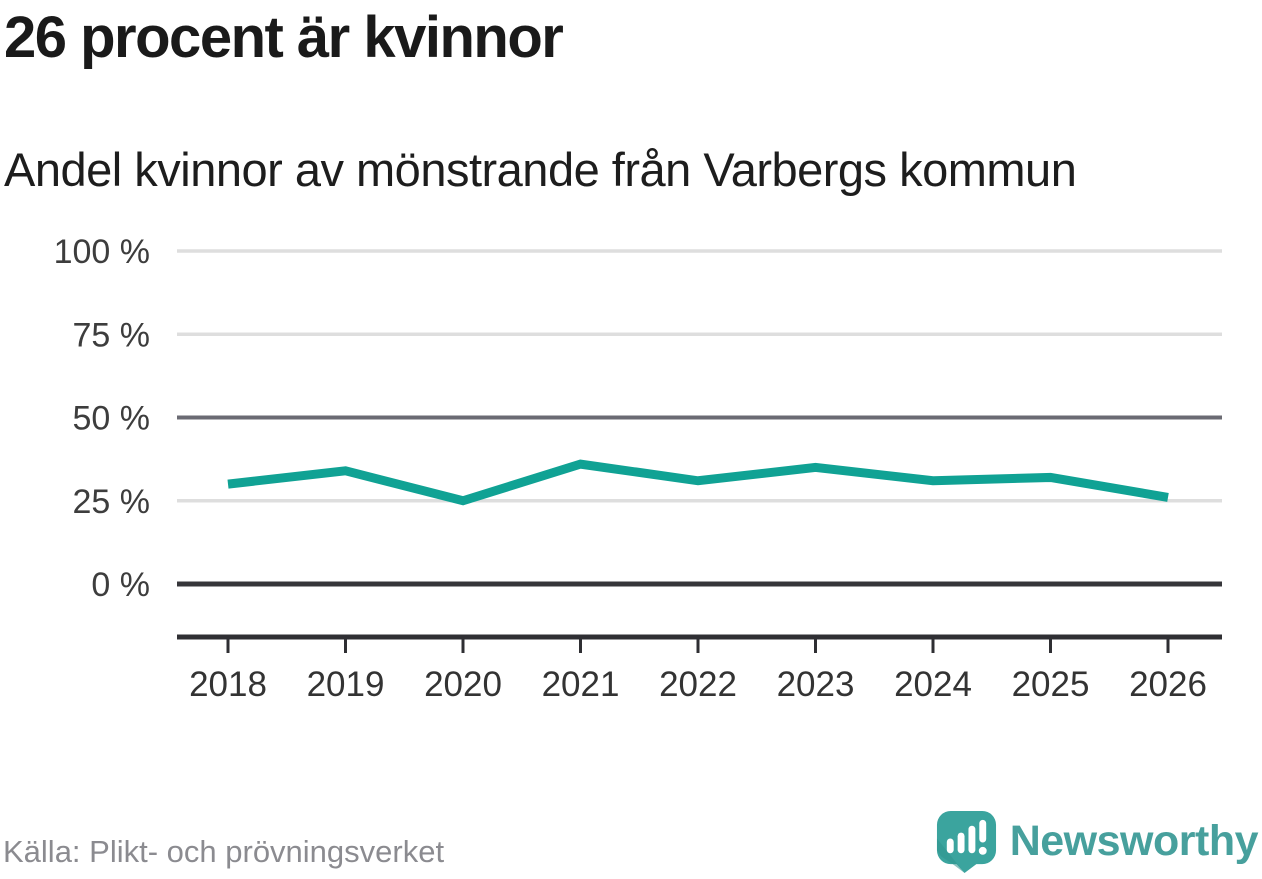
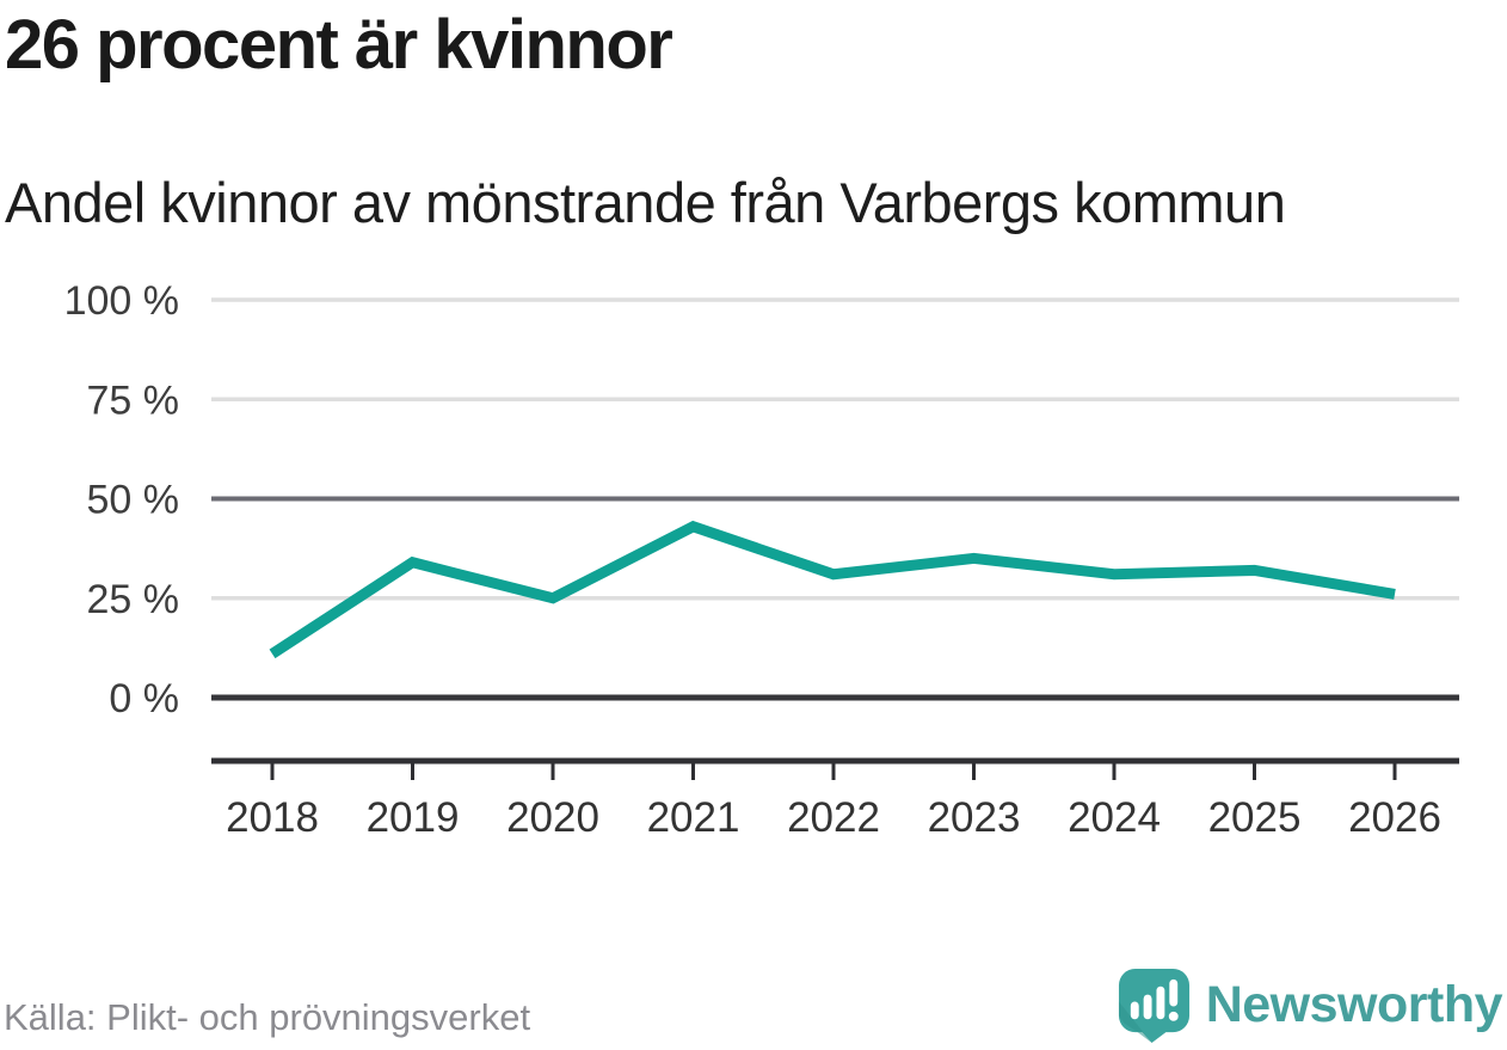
2018: 30% -> 11%
2021: 36% -> 43%
